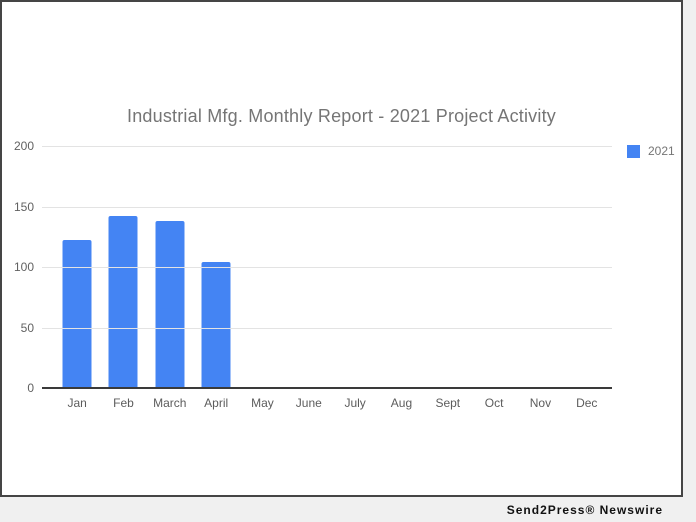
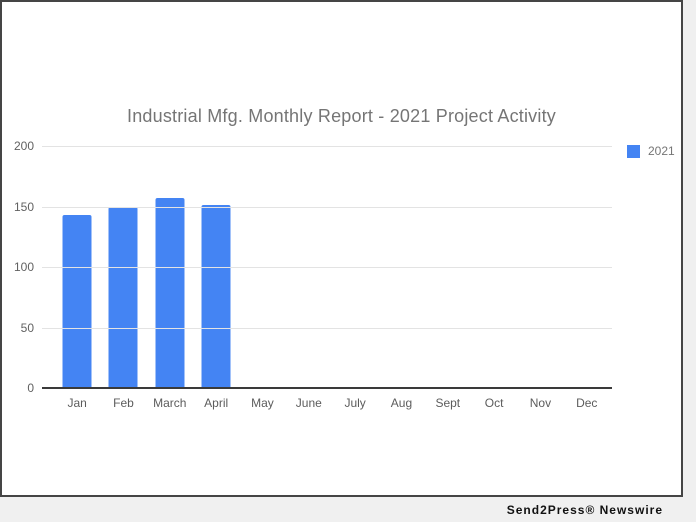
Jan: 122 -> 143
Feb: 142 -> 150
March: 138 -> 157
April: 104 -> 151
